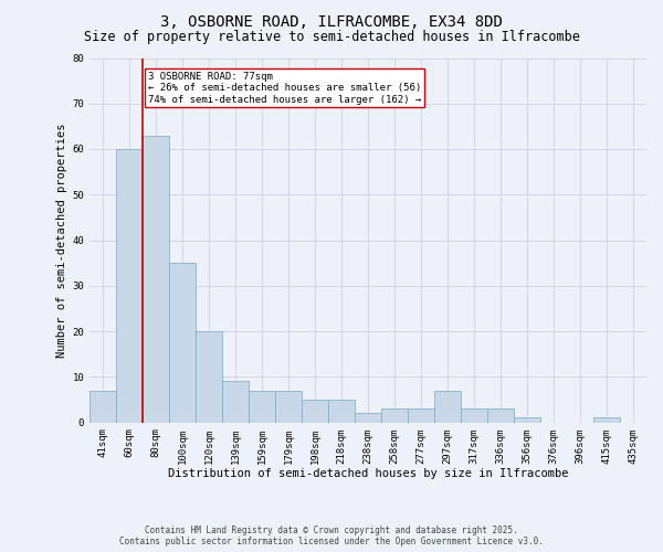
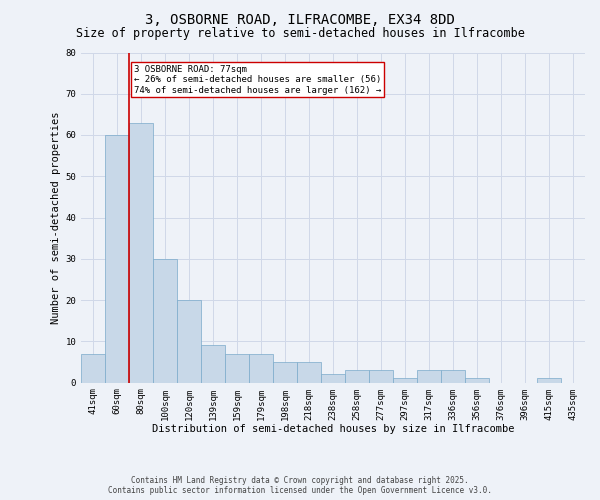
100sqm: 35 -> 30
297sqm: 7 -> 1
